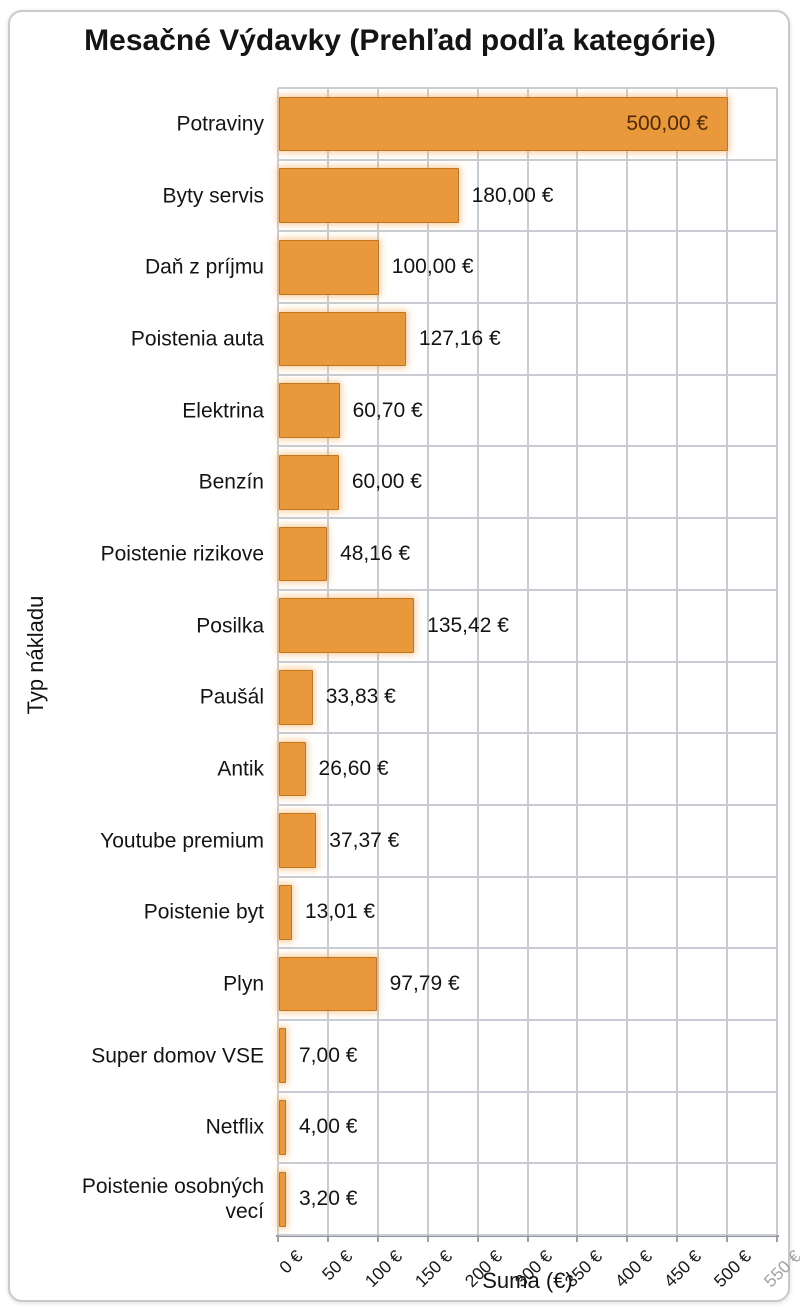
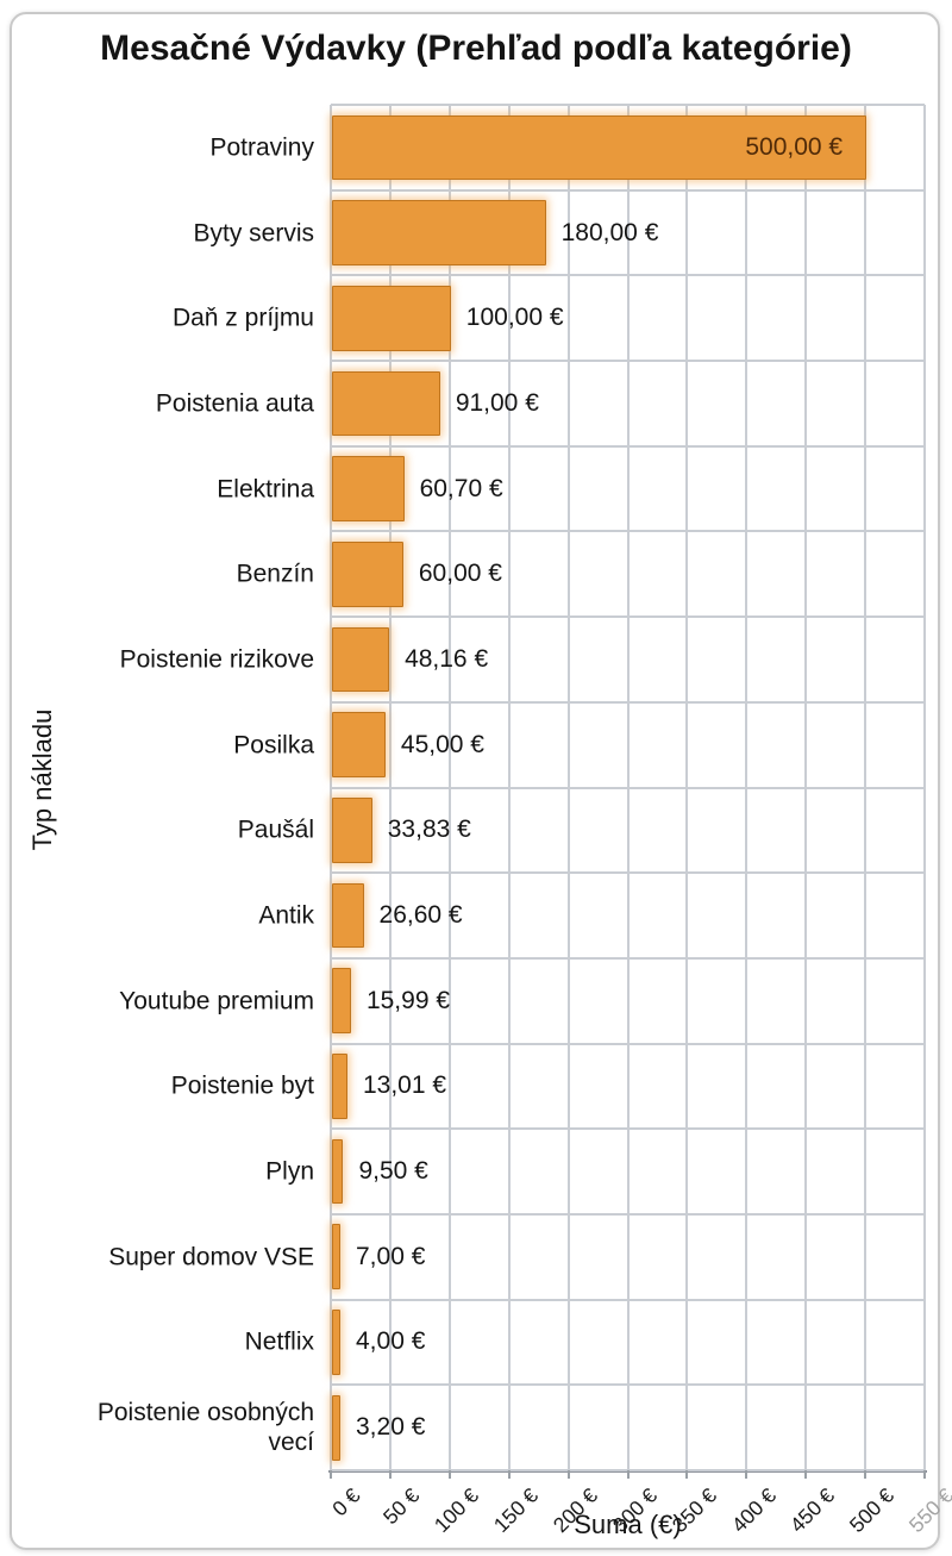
Poistenia auta: 127,16 -> 91,00
Posilka: 135,42 -> 45,00
Youtube premium: 37,37 -> 15,99
Plyn: 97,79 -> 9,50
